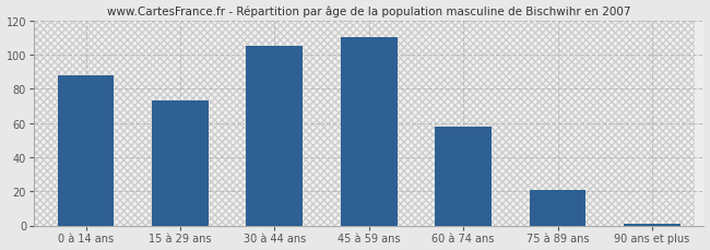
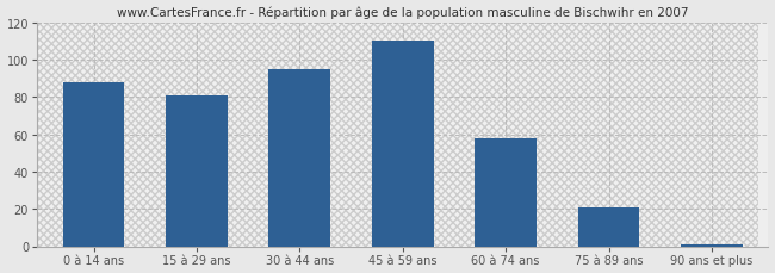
15 à 29 ans: 73 -> 81
30 à 44 ans: 105 -> 95
